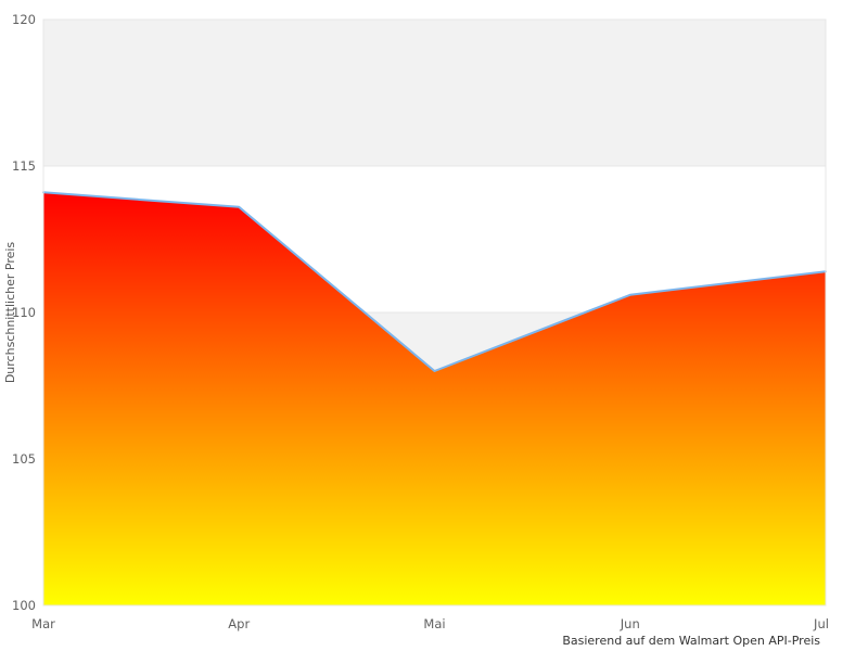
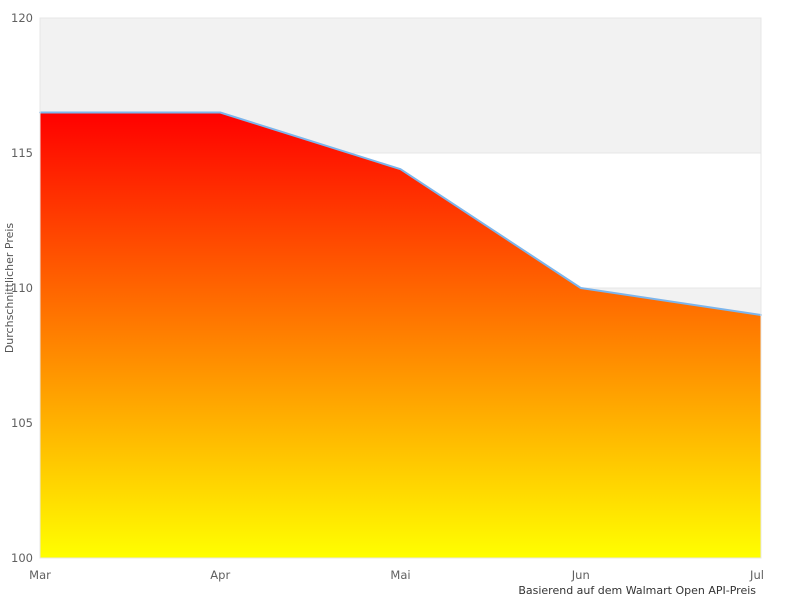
Mar: 114.1 -> 116.5
Apr: 113.6 -> 116.5
Mai: 108.0 -> 114.4
Jun: 110.6 -> 110.0
Jul: 111.4 -> 109.0
